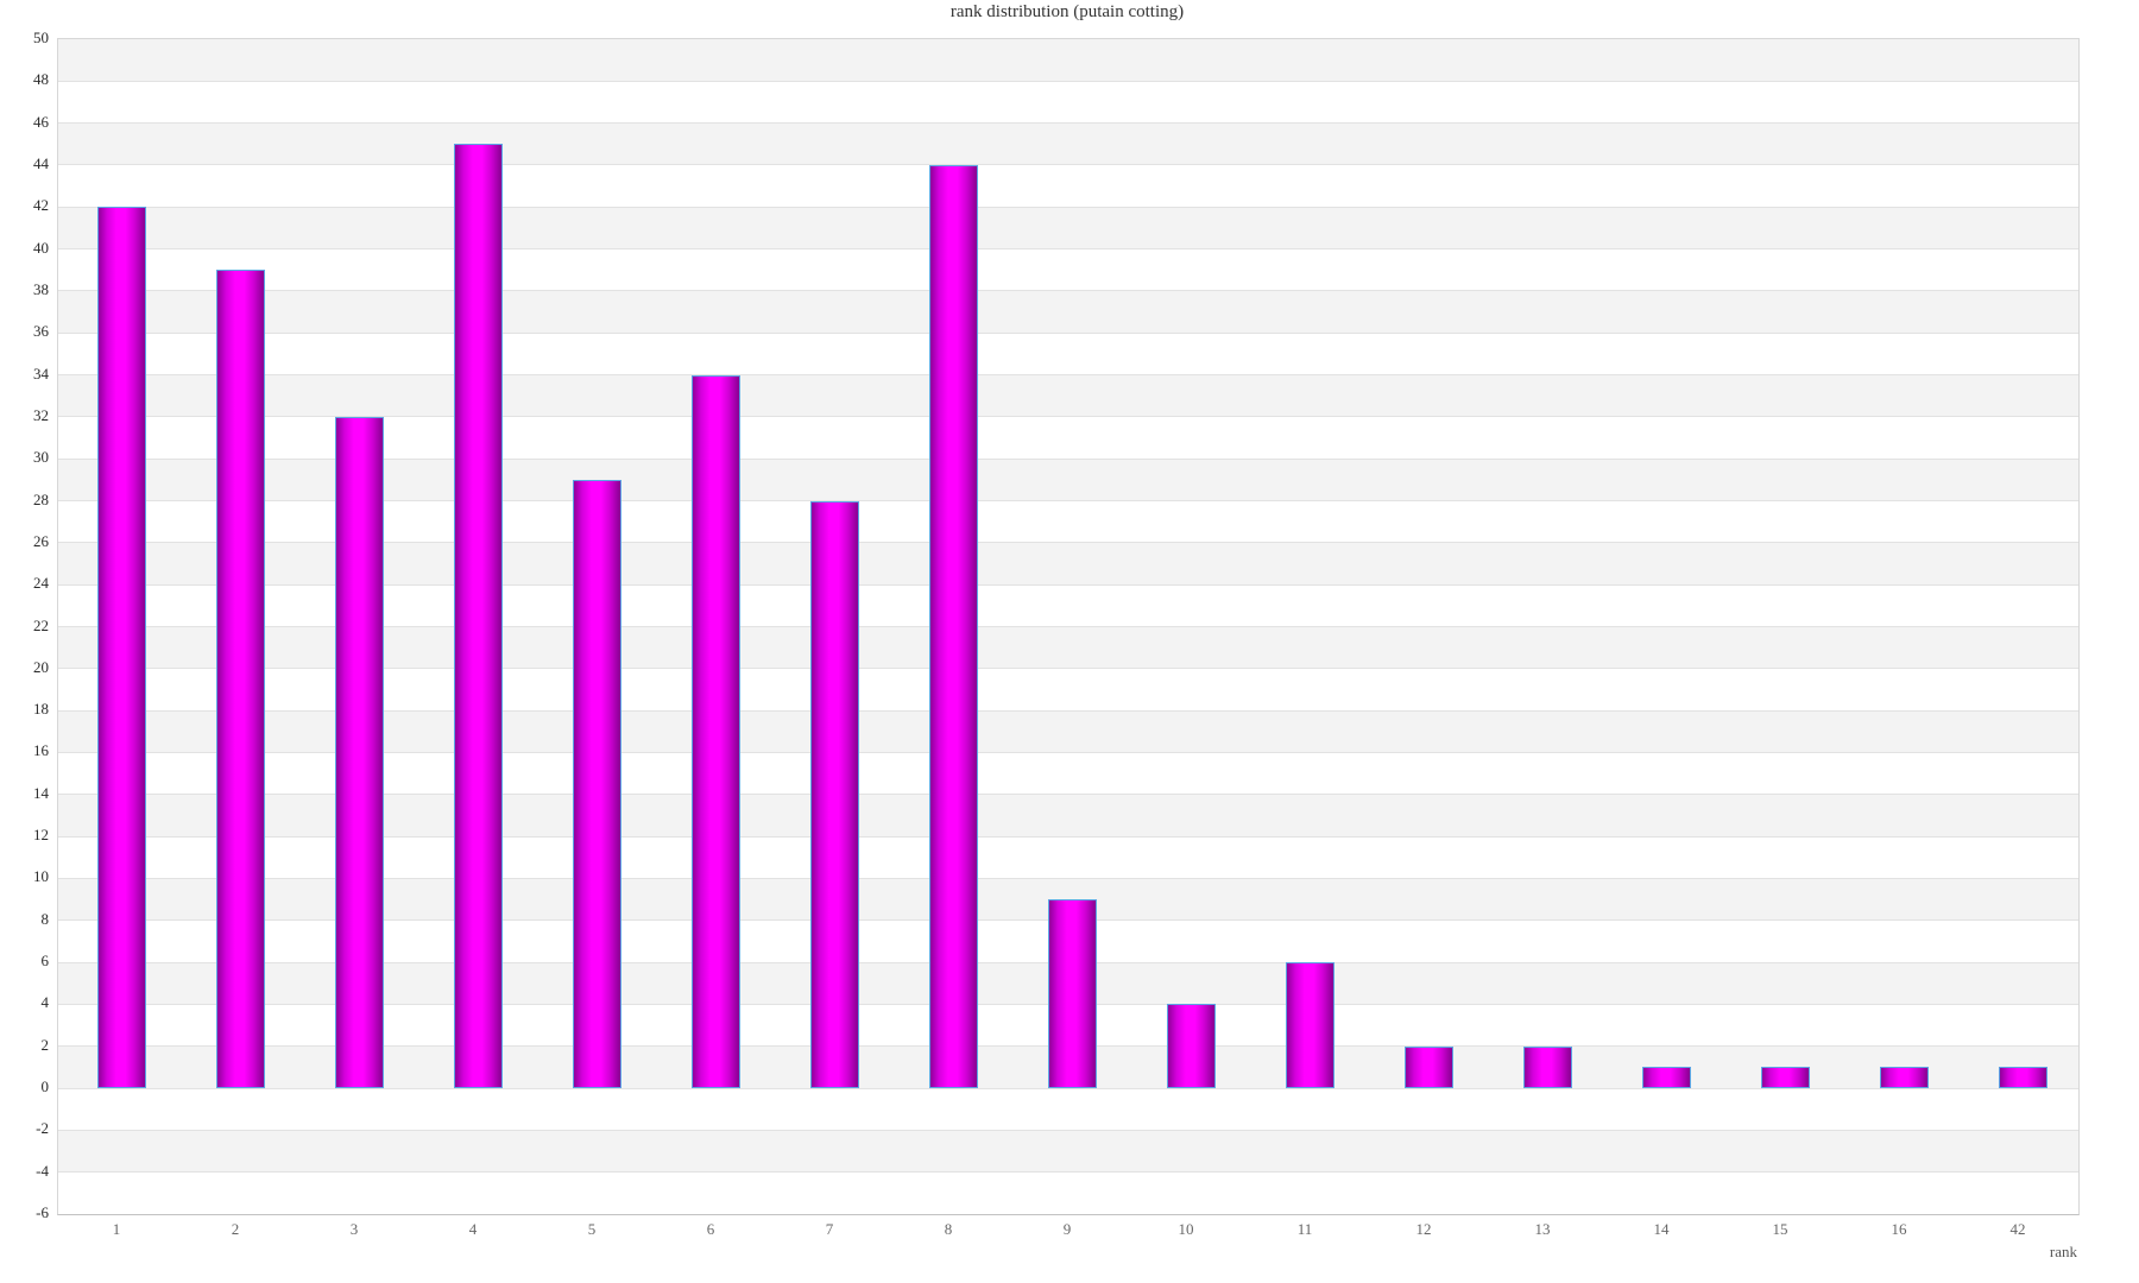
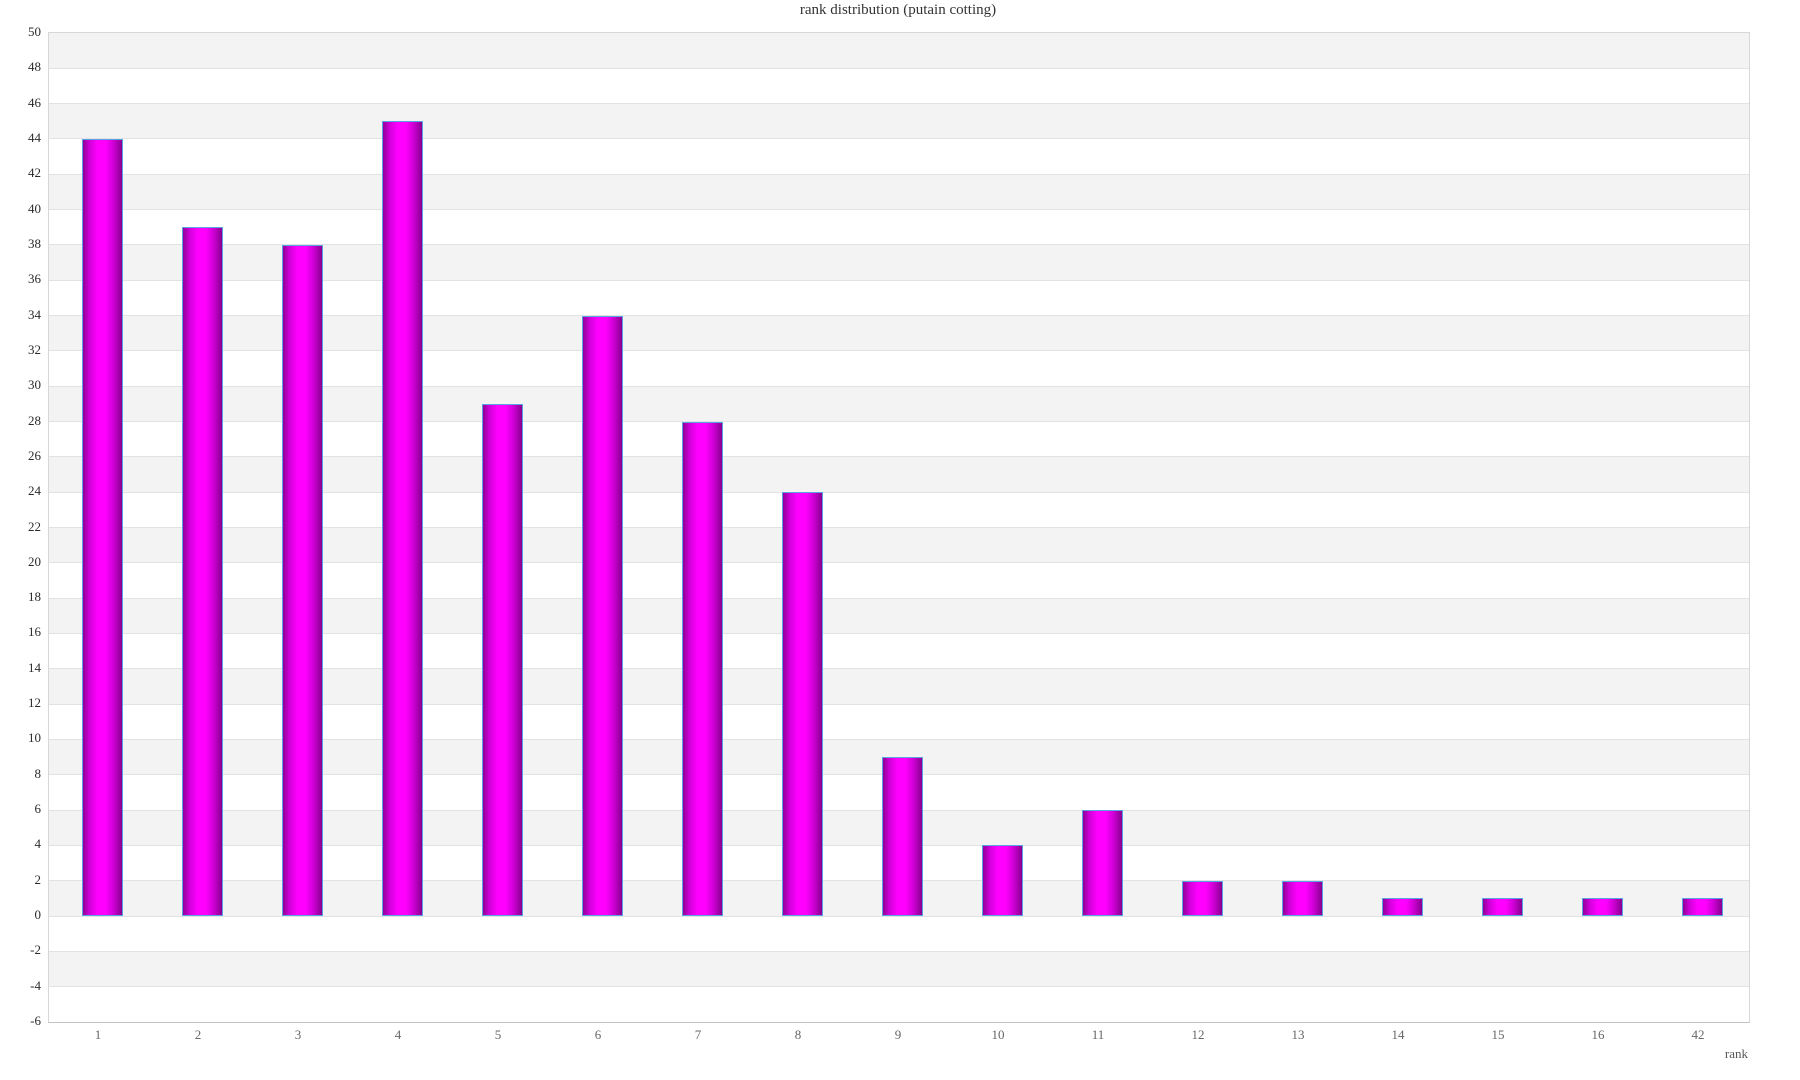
1: 42 -> 44
3: 32 -> 38
8: 44 -> 24
